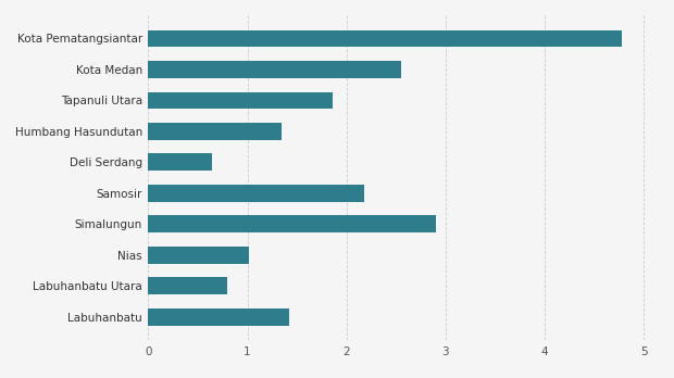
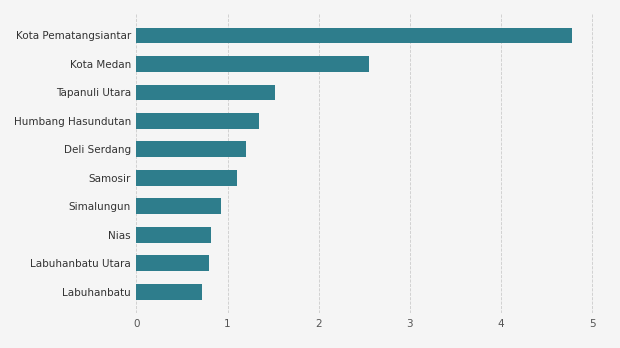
Tapanuli Utara: 1.86 -> 1.52
Deli Serdang: 0.64 -> 1.20
Samosir: 2.18 -> 1.10
Simalungun: 2.90 -> 0.93
Nias: 1.02 -> 0.82
Labuhanbatu: 1.42 -> 0.72
